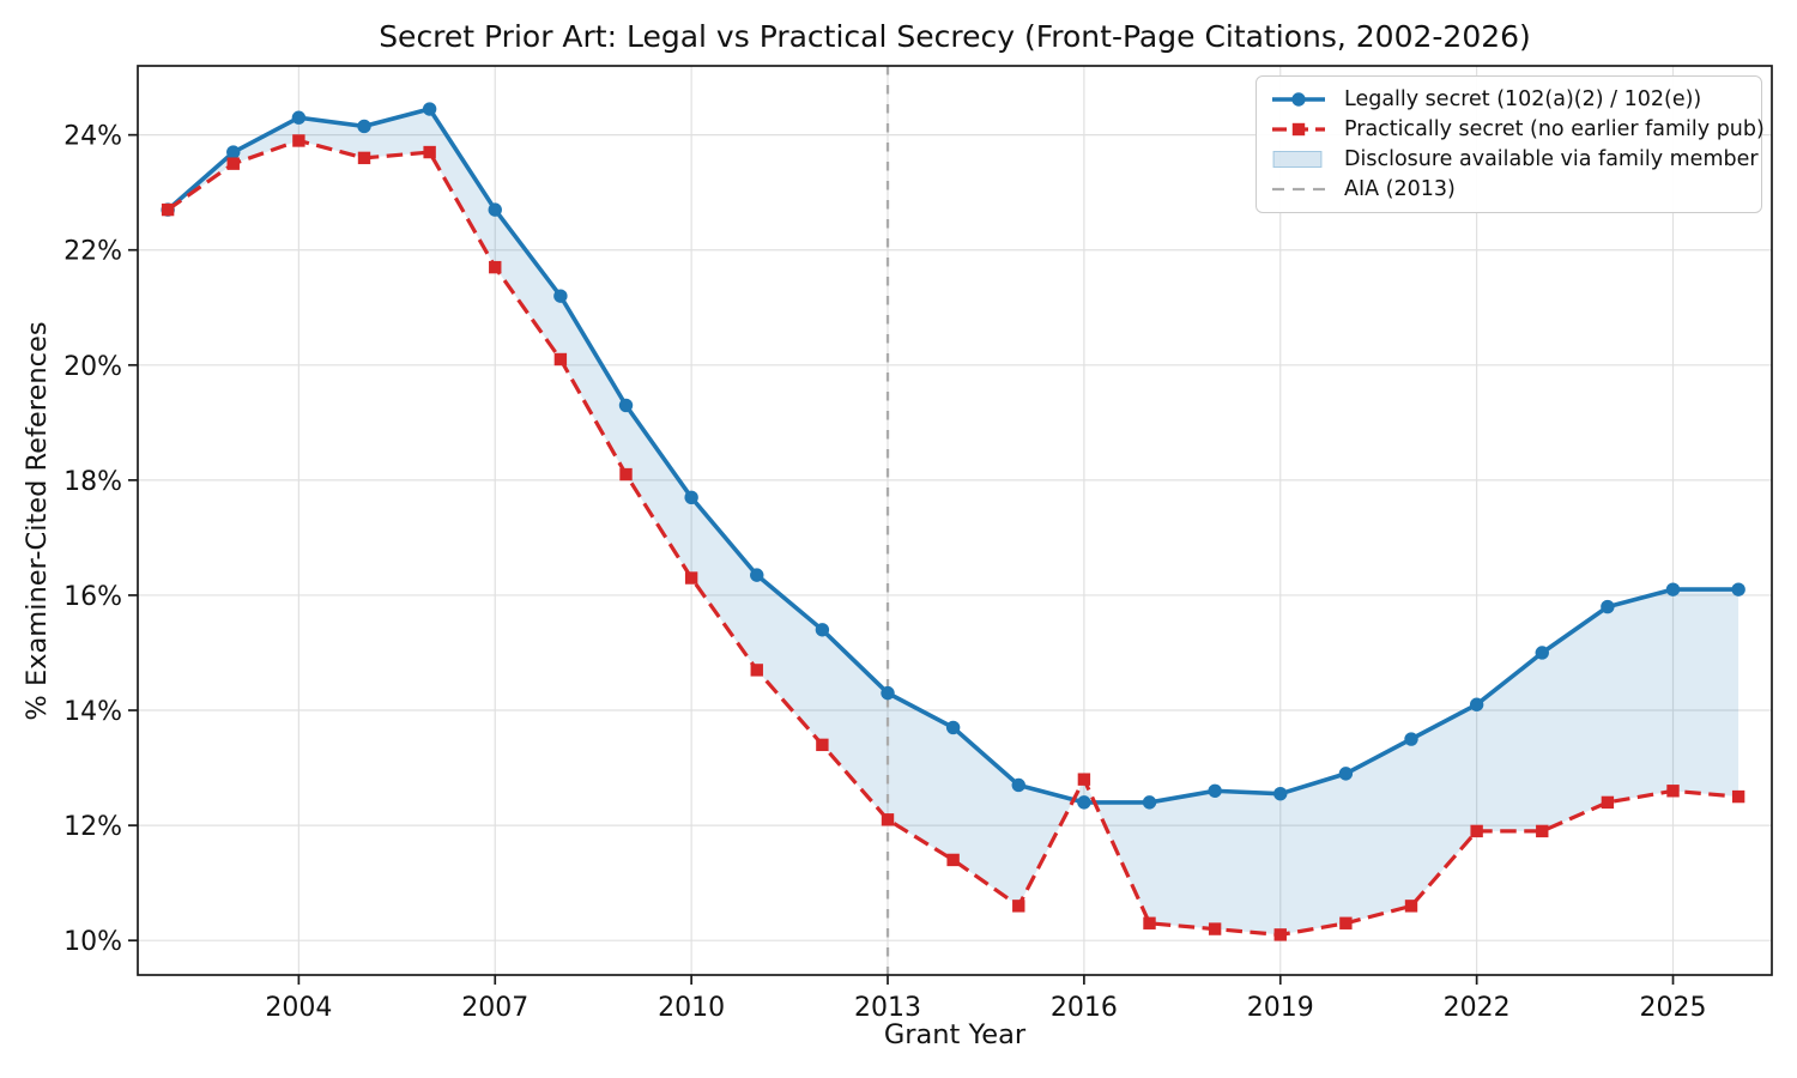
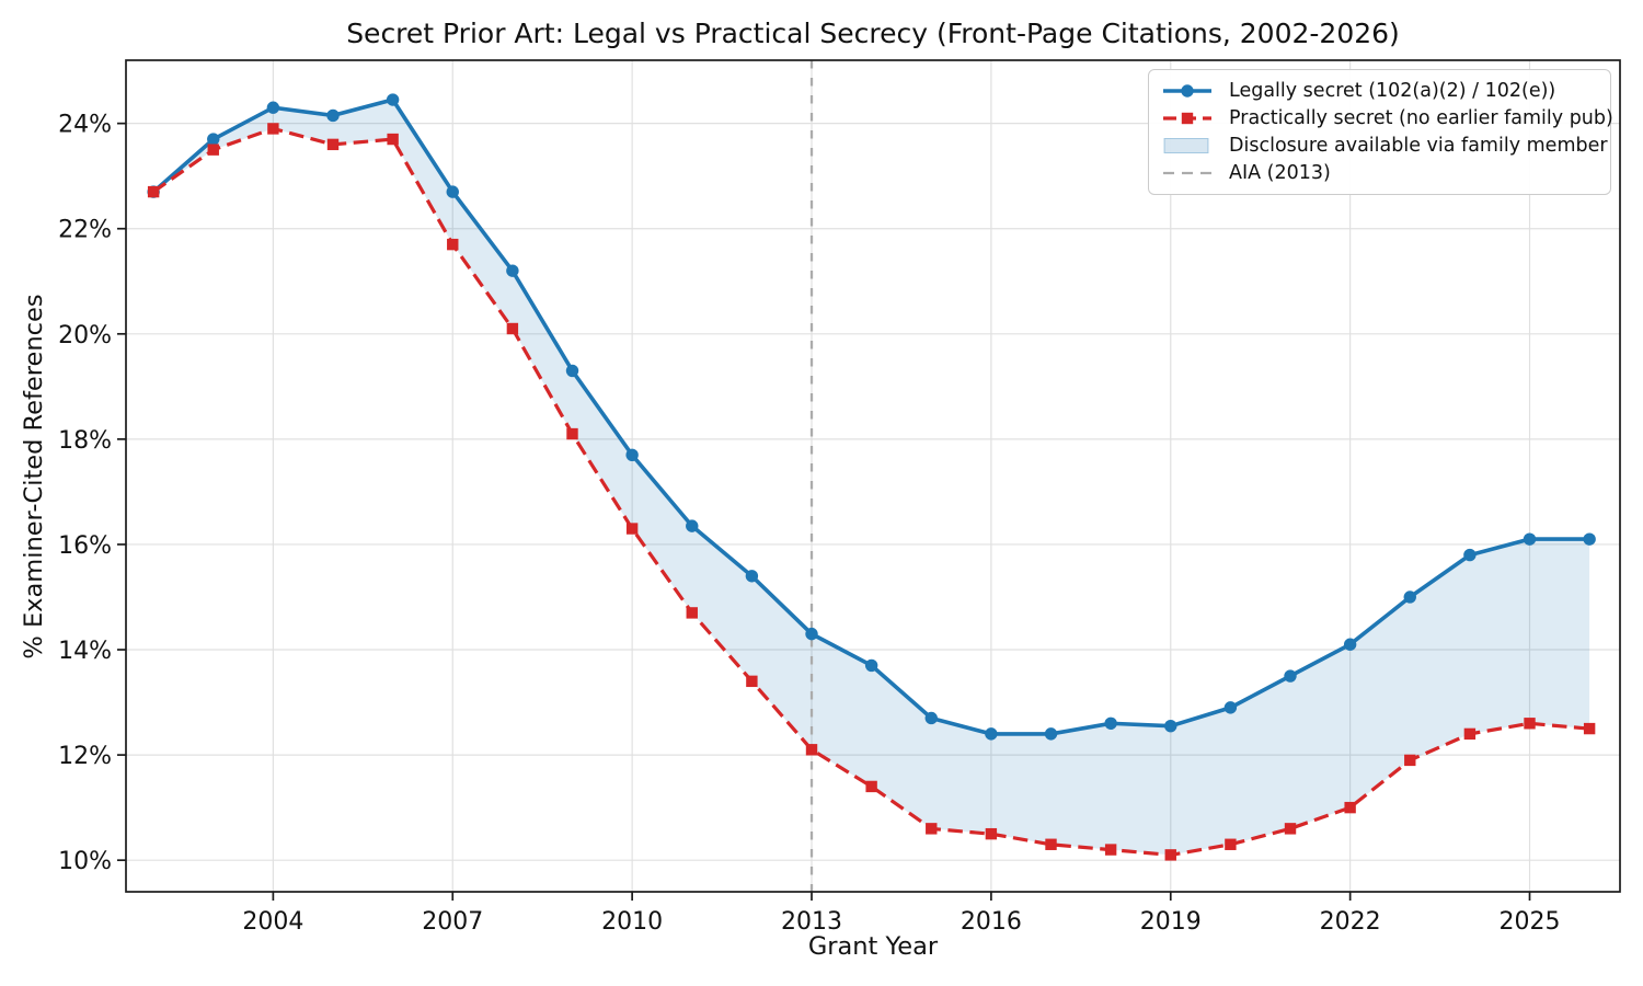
Practically secret (no earlier family pub)/2016: 12.8% -> 10.5%
Practically secret (no earlier family pub)/2022: 11.9% -> 11.0%
